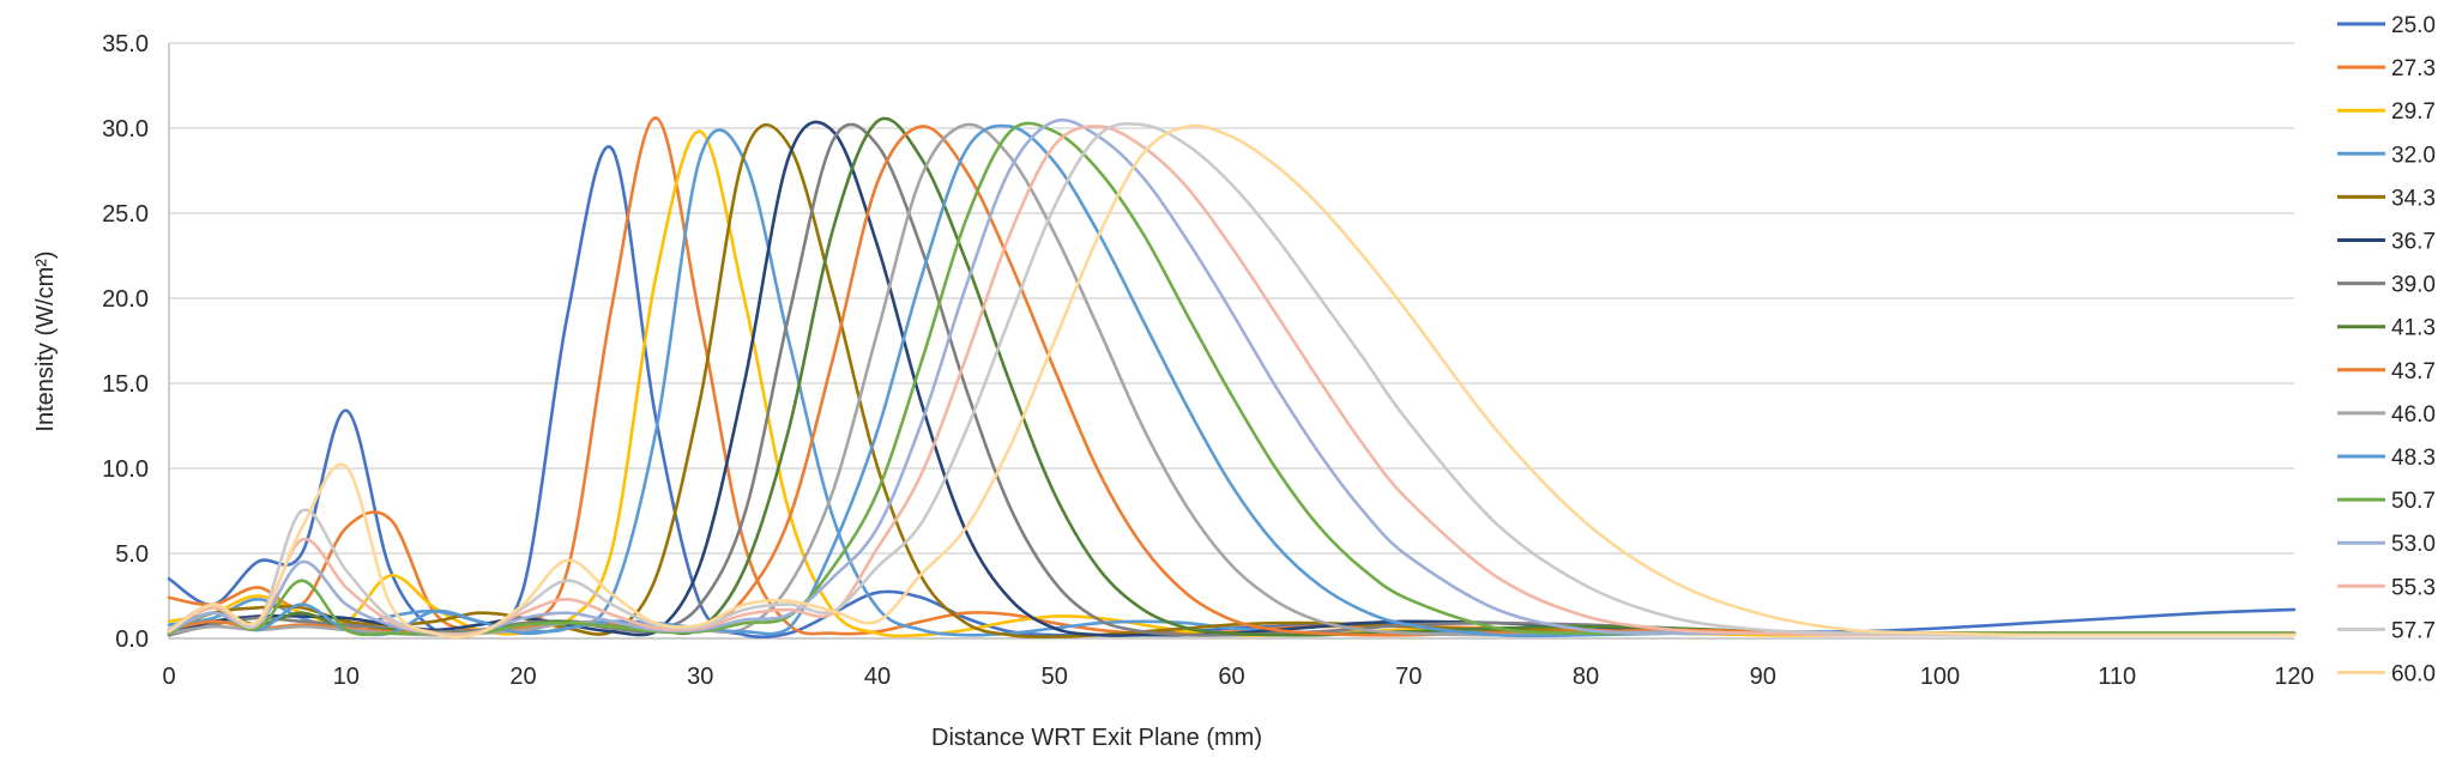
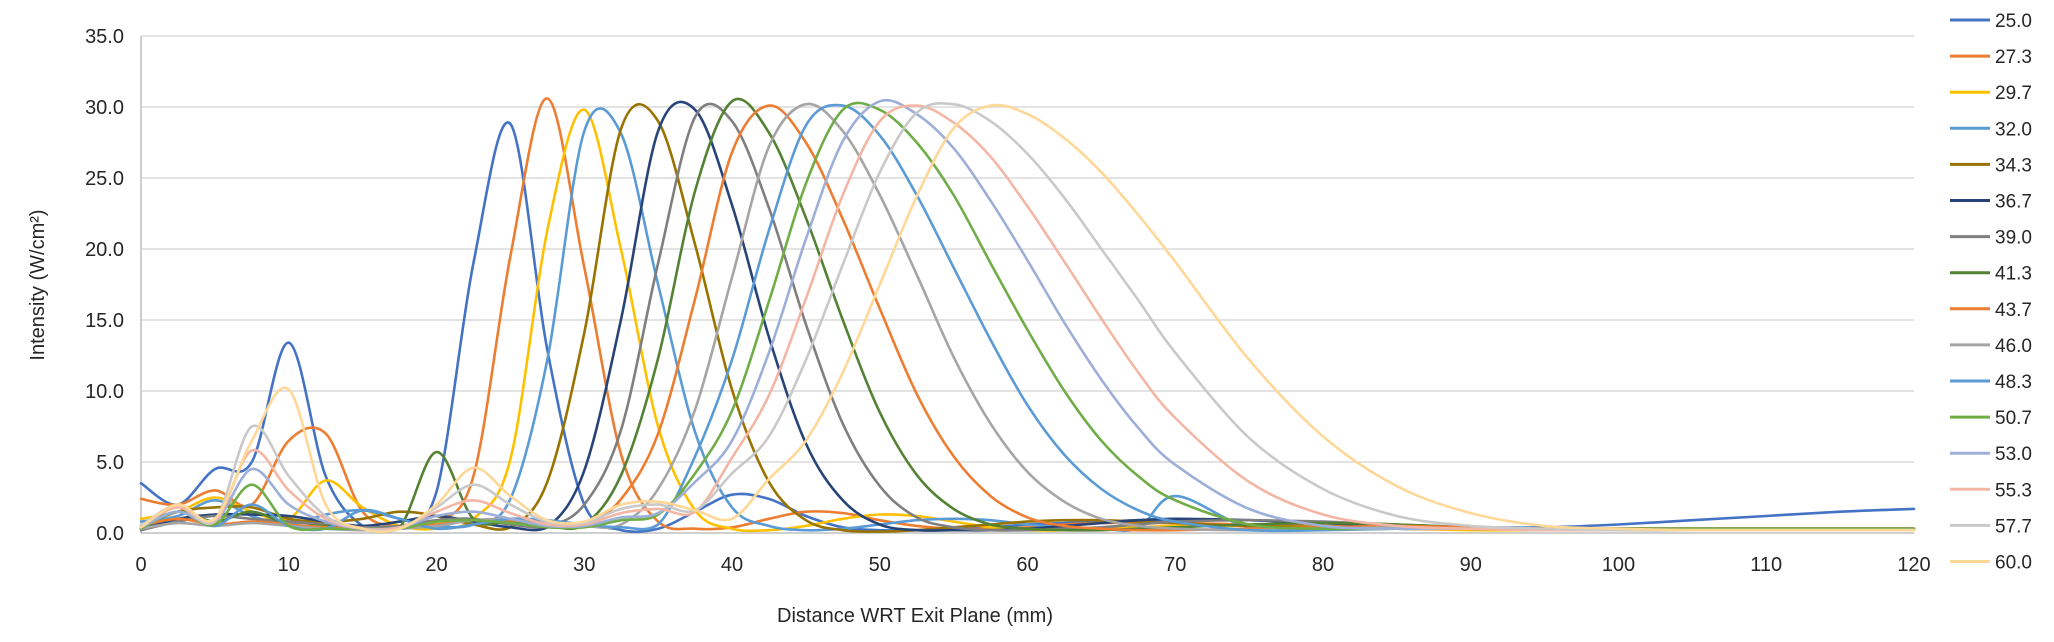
41.3/20: 0.8 -> 5.7
32.0/70: 0.4 -> 2.6
